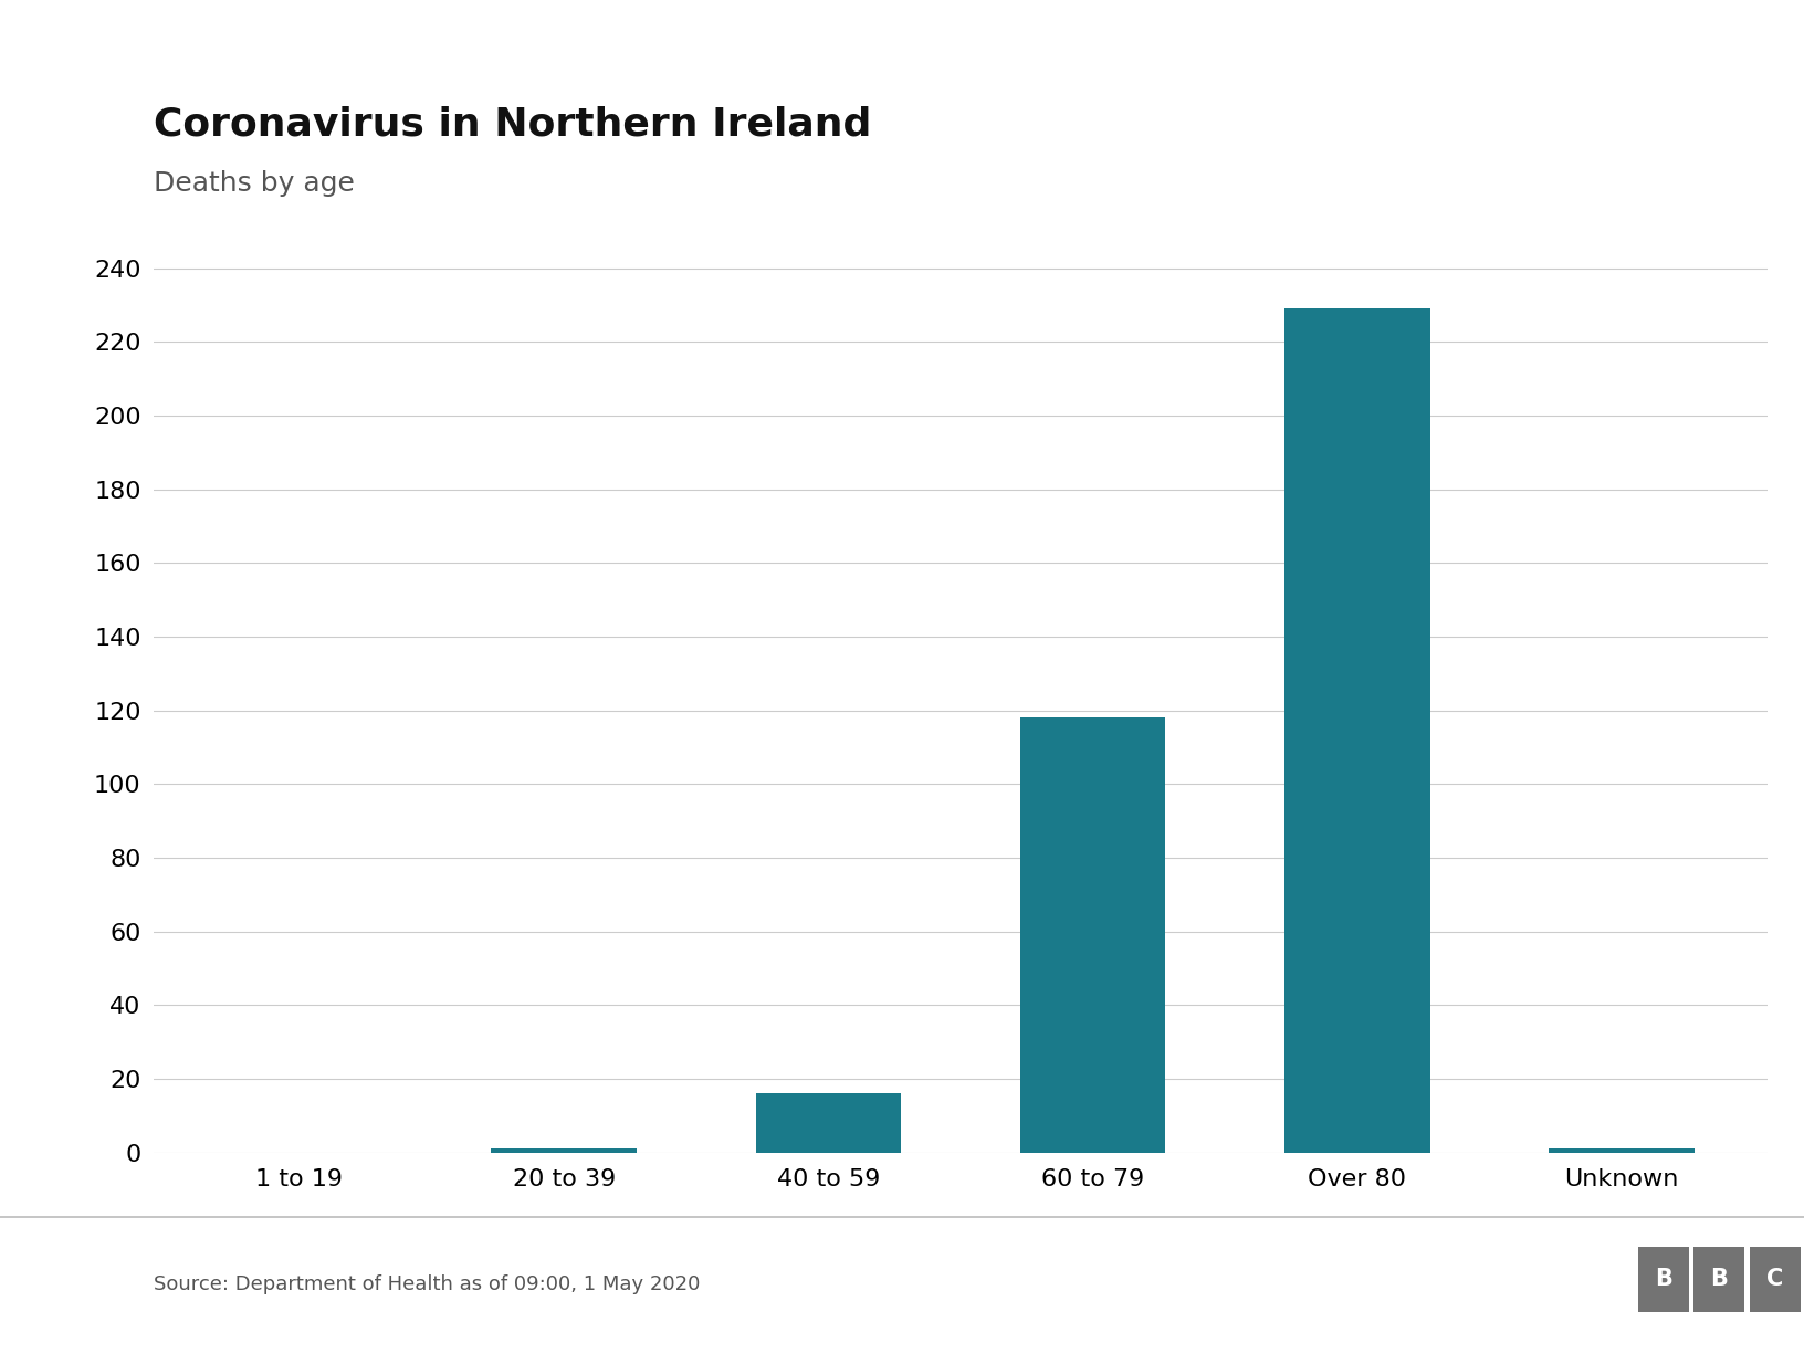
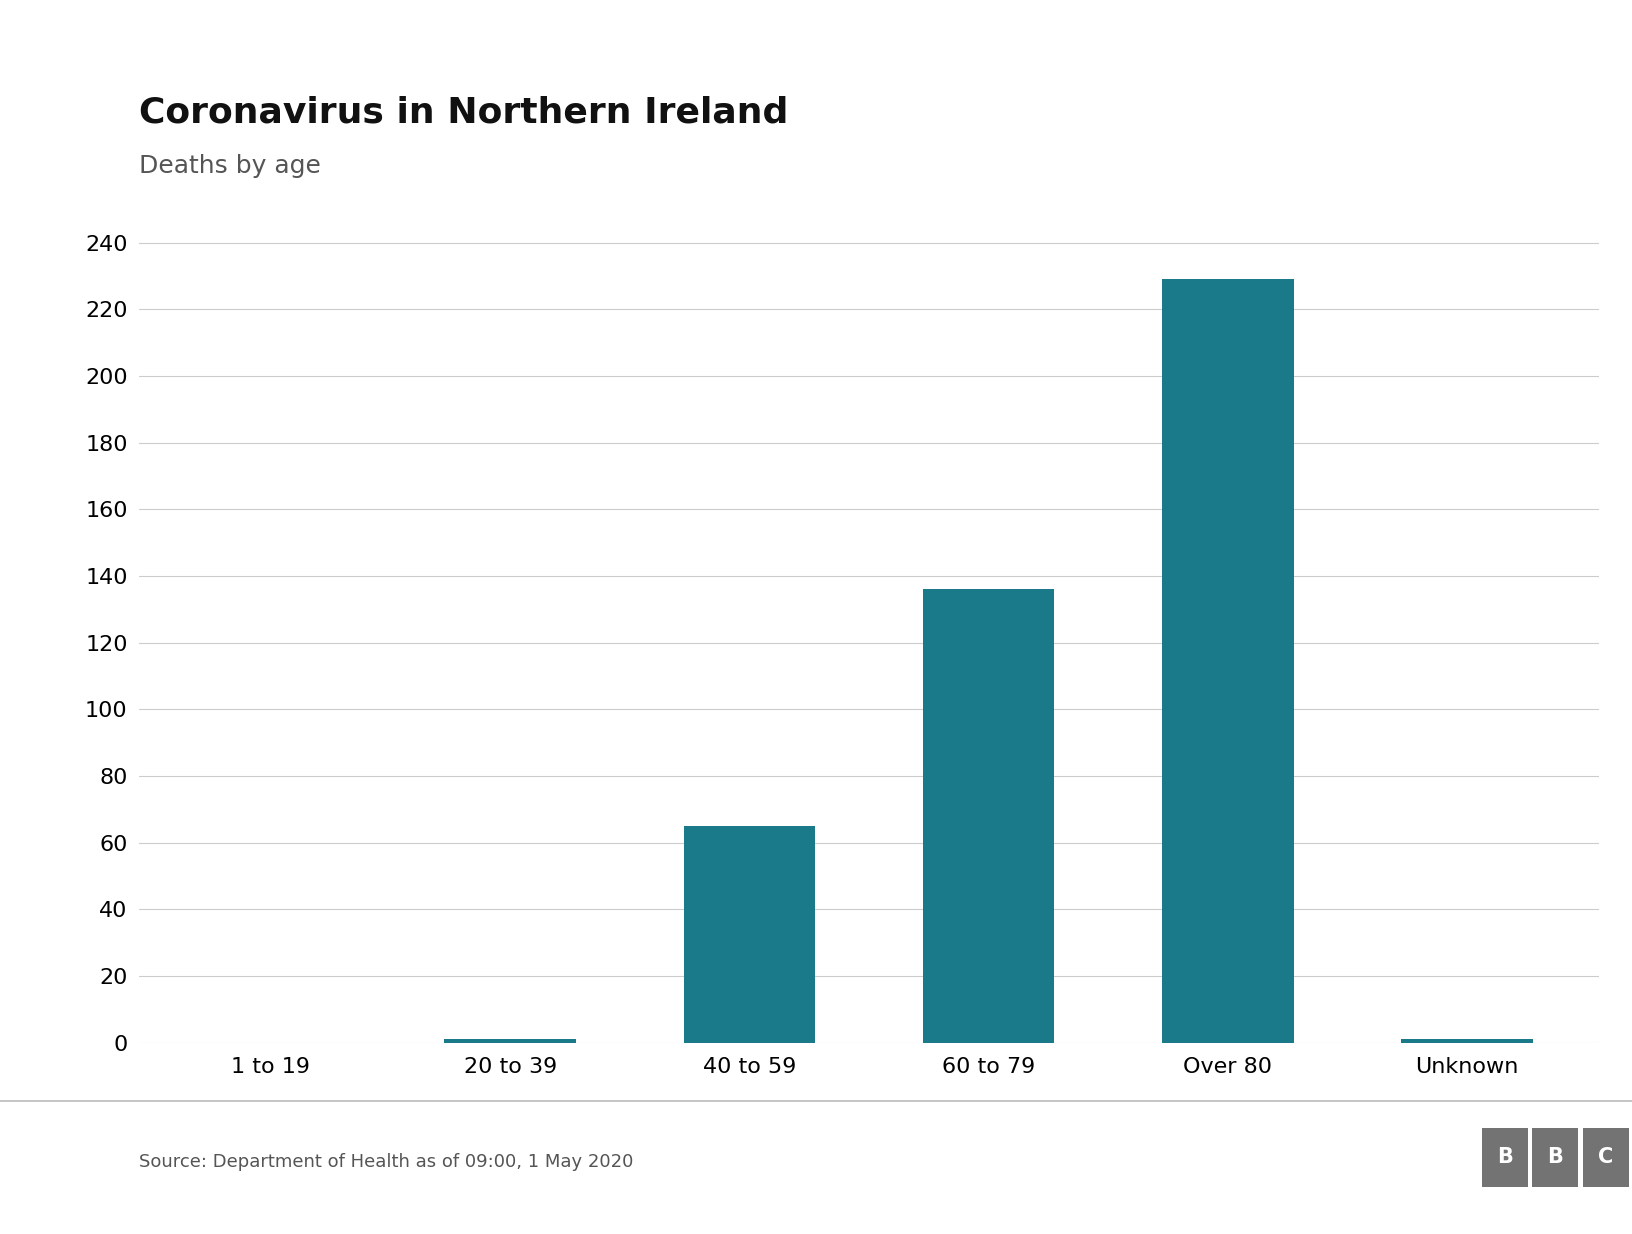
40 to 59: 16 -> 65
60 to 79: 118 -> 136
